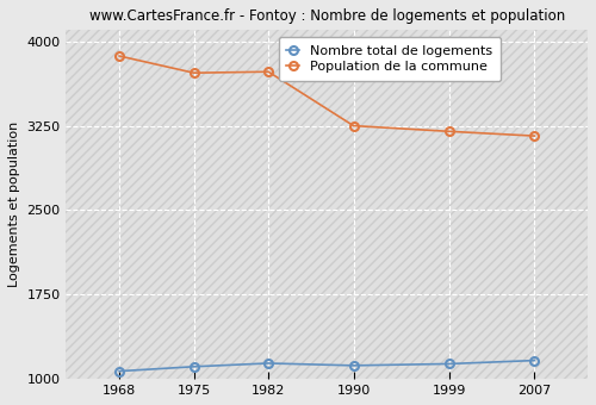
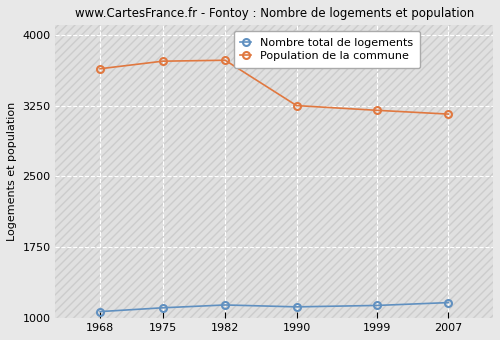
Population de la commune/1968: 3870 -> 3640
